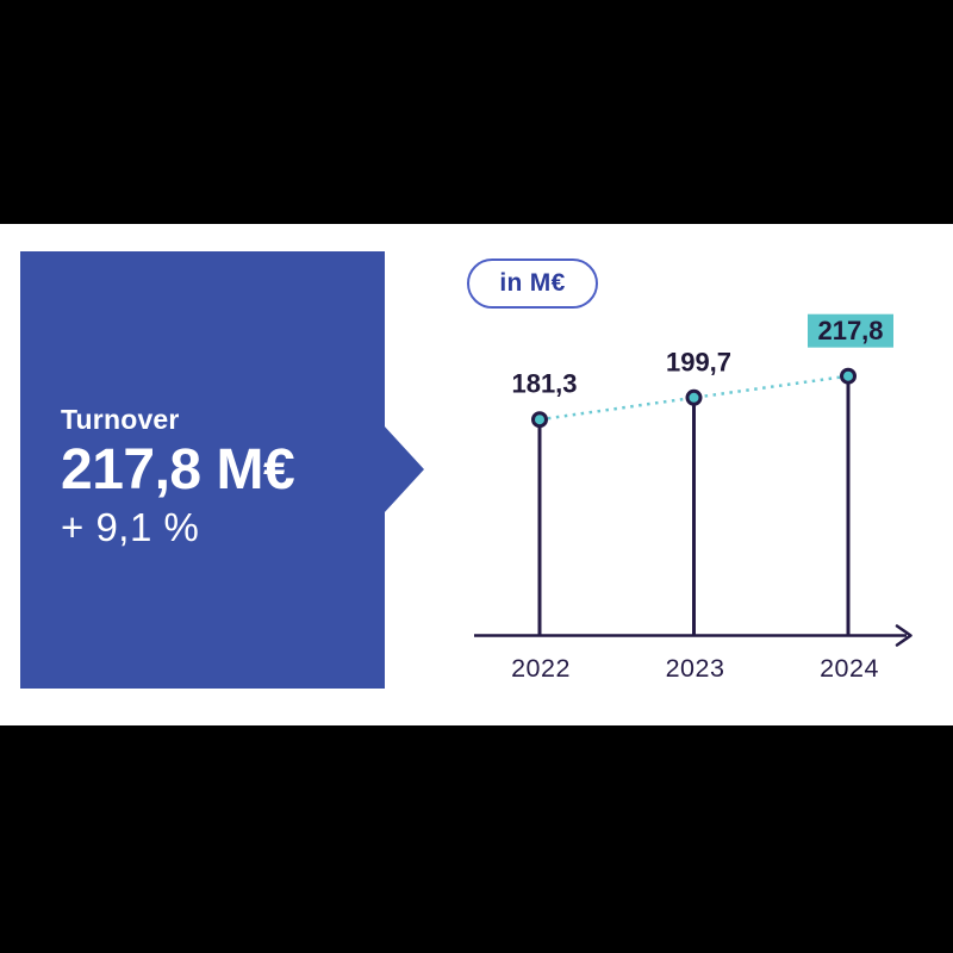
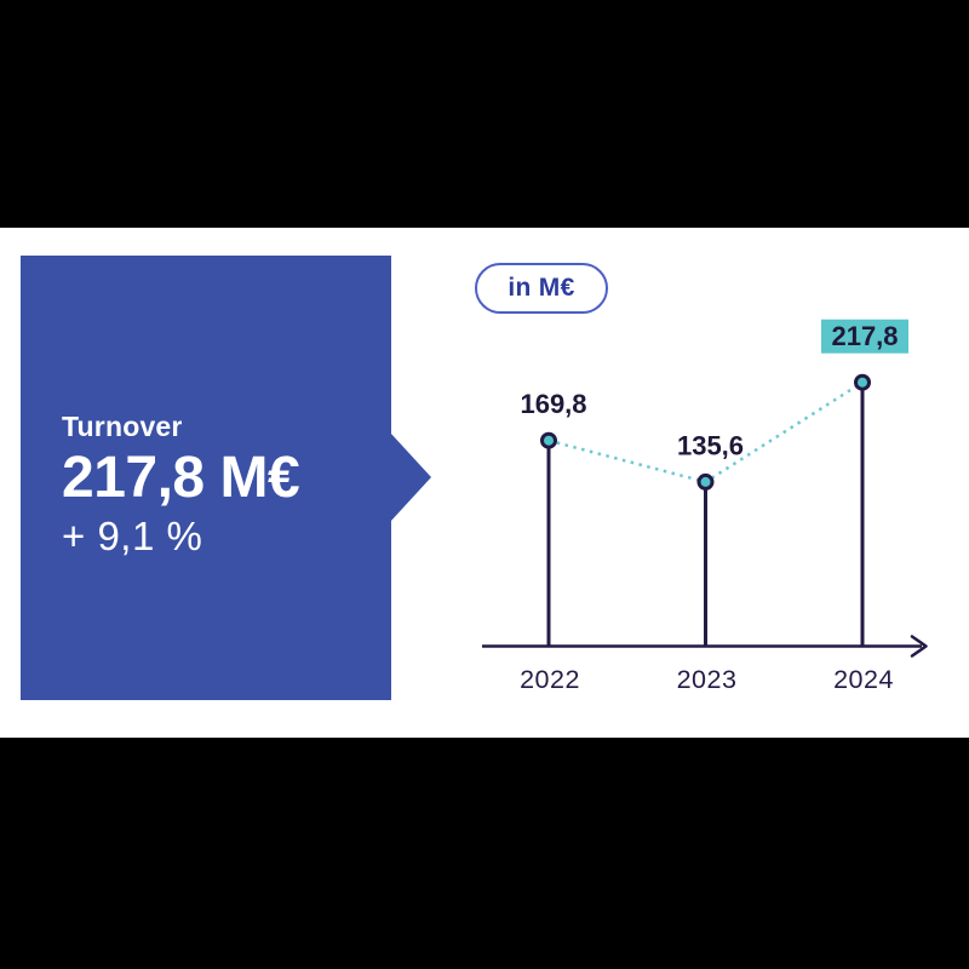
2022: 181,3 -> 169,8
2023: 199,7 -> 135,6
